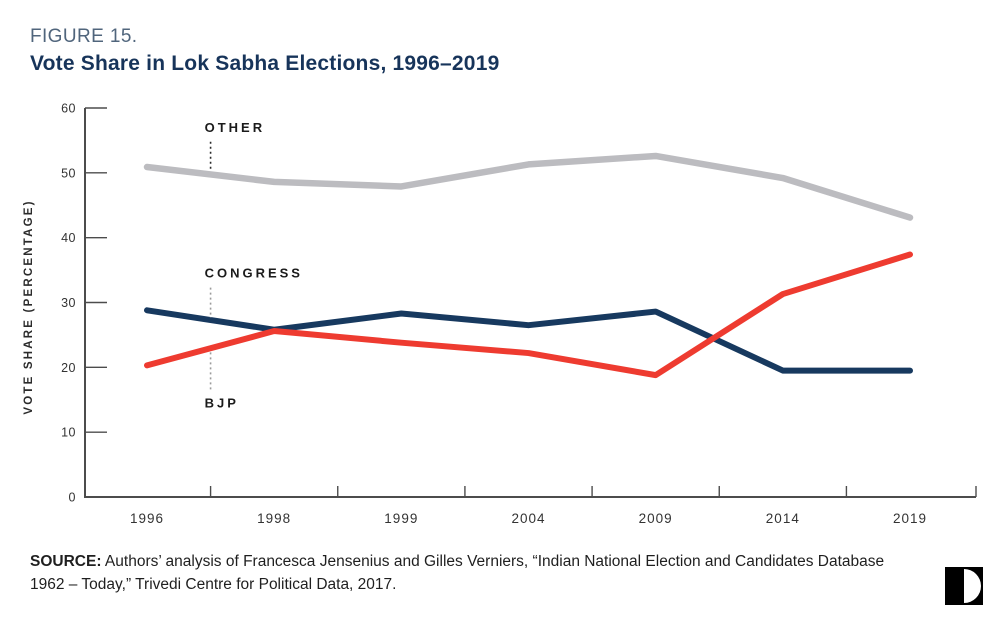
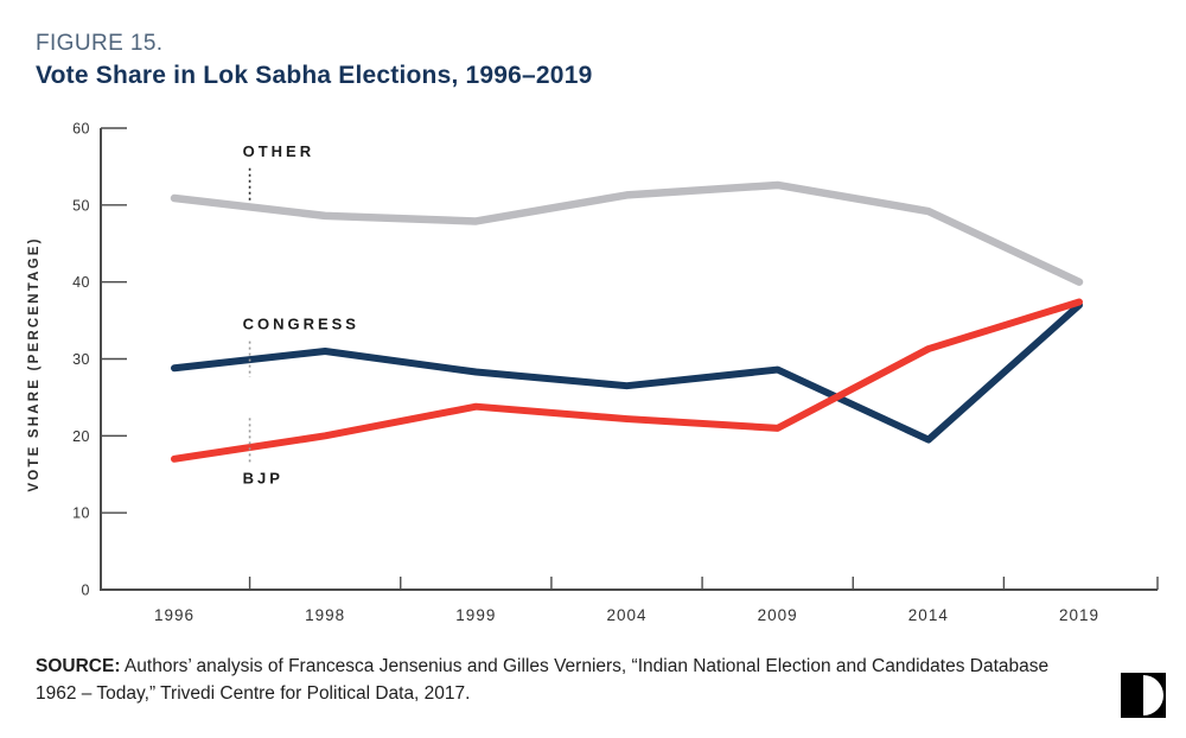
BJP/1996: 20 -> 17
CONGRESS/1998: 26 -> 31
BJP/1998: 26 -> 20
BJP/2009: 19 -> 21
OTHER/2019: 43 -> 40
CONGRESS/2019: 20 -> 37
